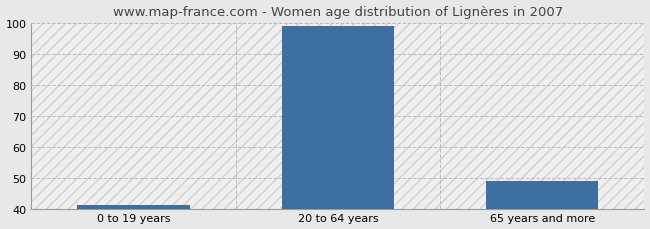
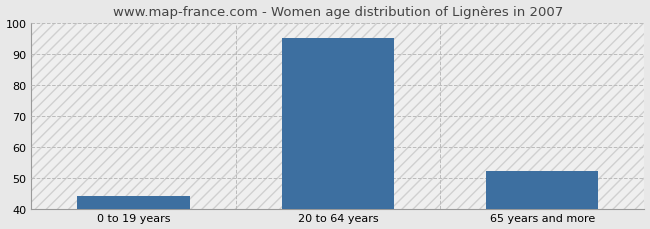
0 to 19 years: 41 -> 44
20 to 64 years: 99 -> 95
65 years and more: 49 -> 52
